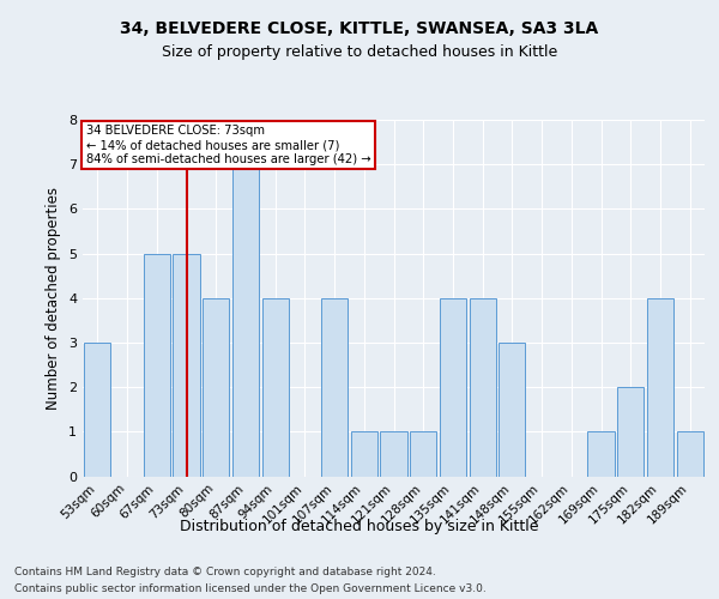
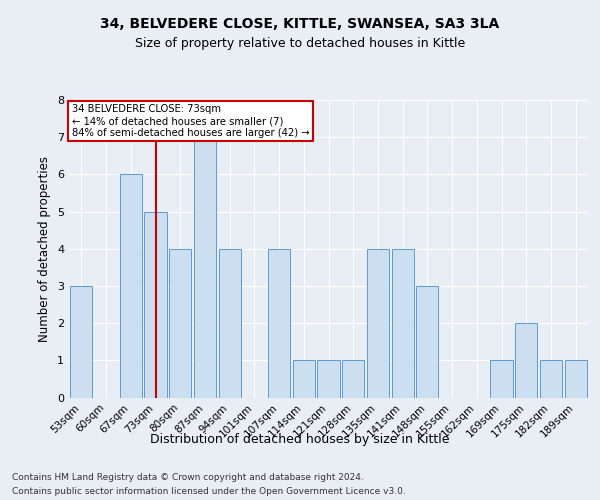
67sqm: 5 -> 6
182sqm: 4 -> 1
